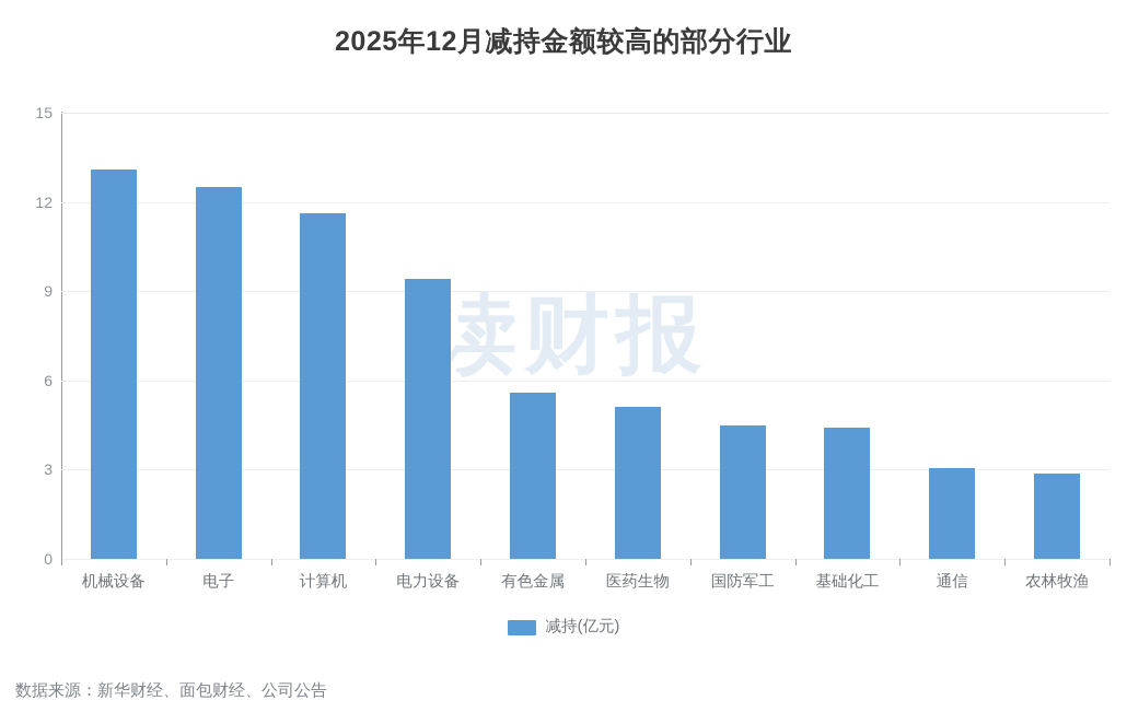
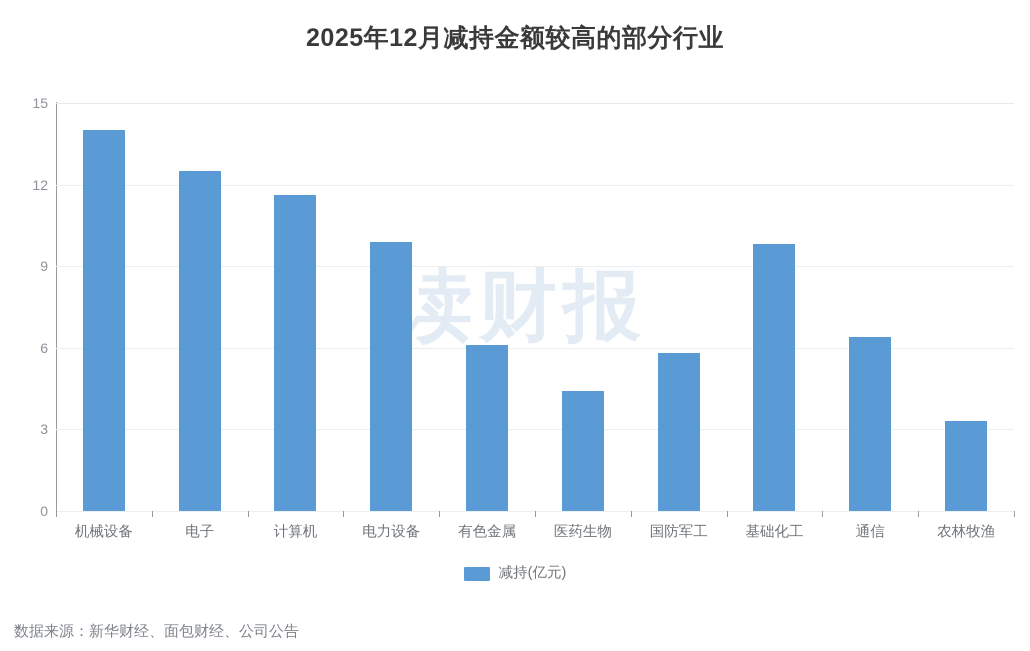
机械设备: 13.1 -> 14.0
电力设备: 9.4 -> 9.9
有色金属: 5.6 -> 6.1
医药生物: 5.1 -> 4.4
国防军工: 4.5 -> 5.8
基础化工: 4.4 -> 9.8
通信: 3.0 -> 6.4
农林牧渔: 2.9 -> 3.3
